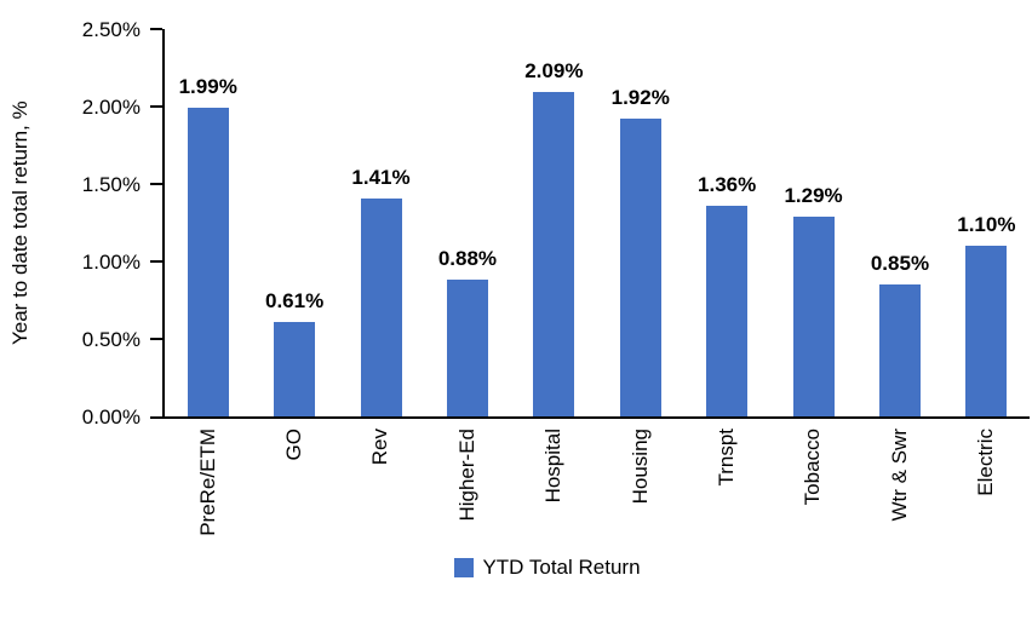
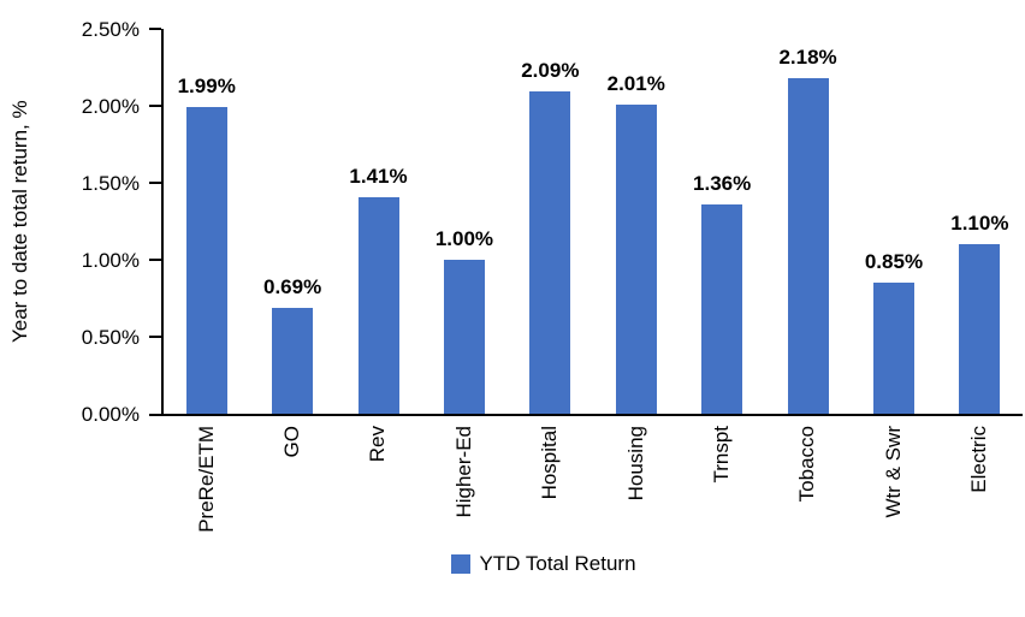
GO: 0.61% -> 0.69%
Higher-Ed: 0.88% -> 1.00%
Housing: 1.92% -> 2.01%
Tobacco: 1.29% -> 2.18%
